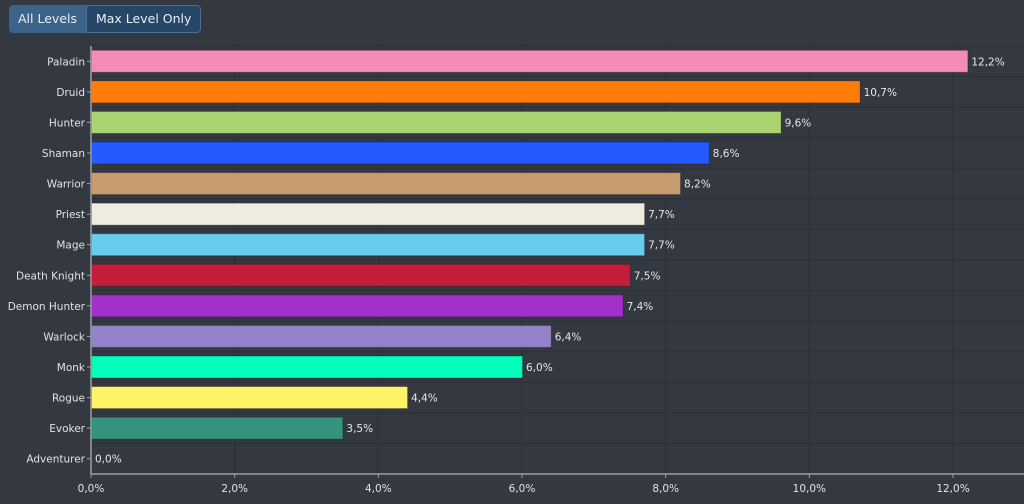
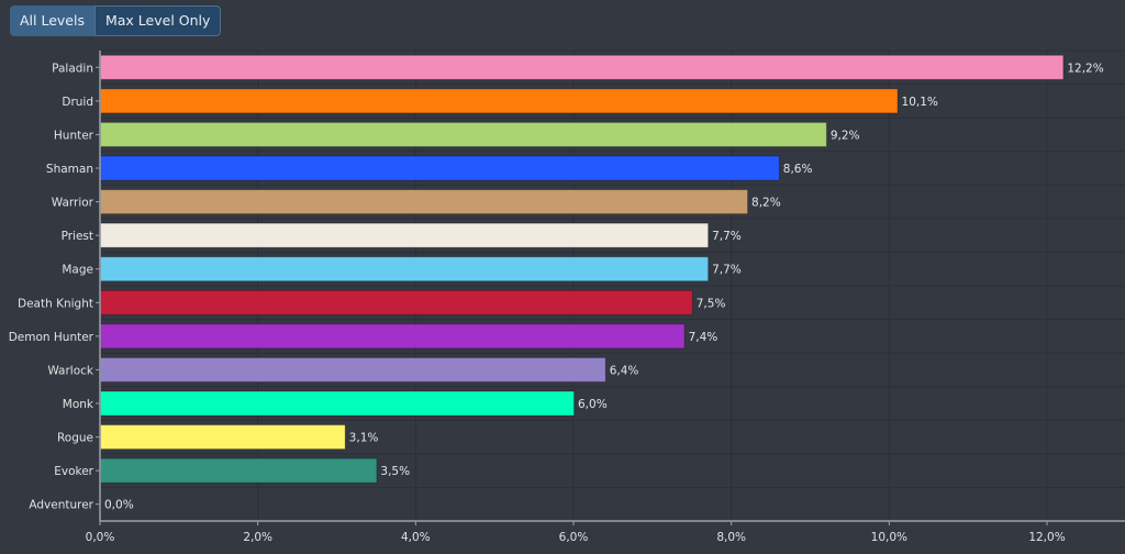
Druid: 10,7% -> 10,1%
Hunter: 9,6% -> 9,2%
Rogue: 4,4% -> 3,1%
